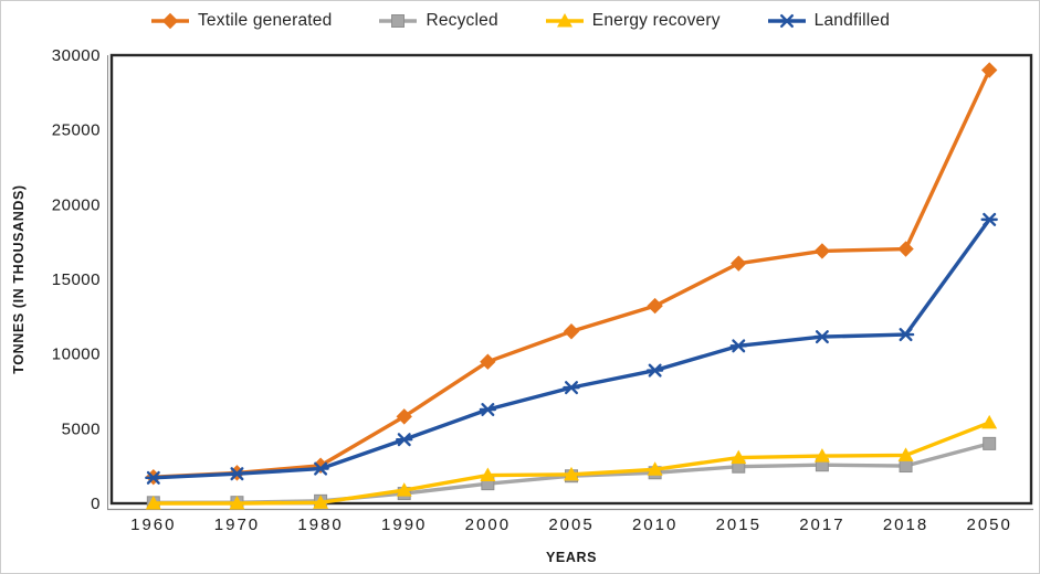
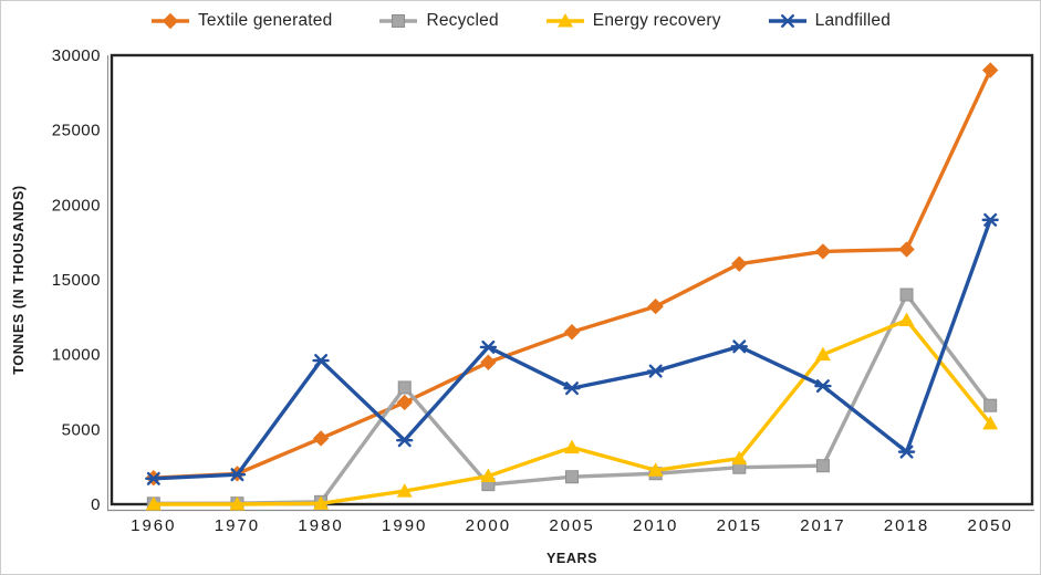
Textile generated/1980: 2500 -> 4400
Landfilled/1980: 2300 -> 9600
Textile generated/1990: 5800 -> 6800
Recycled/1990: 700 -> 7800
Landfilled/2000: 6300 -> 10500
Energy recovery/2005: 1900 -> 3800
Energy recovery/2017: 3200 -> 10000
Landfilled/2017: 11200 -> 7900
Recycled/2018: 2500 -> 14000
Energy recovery/2018: 3200 -> 12300
Landfilled/2018: 11300 -> 3500
Recycled/2050: 4000 -> 6600
